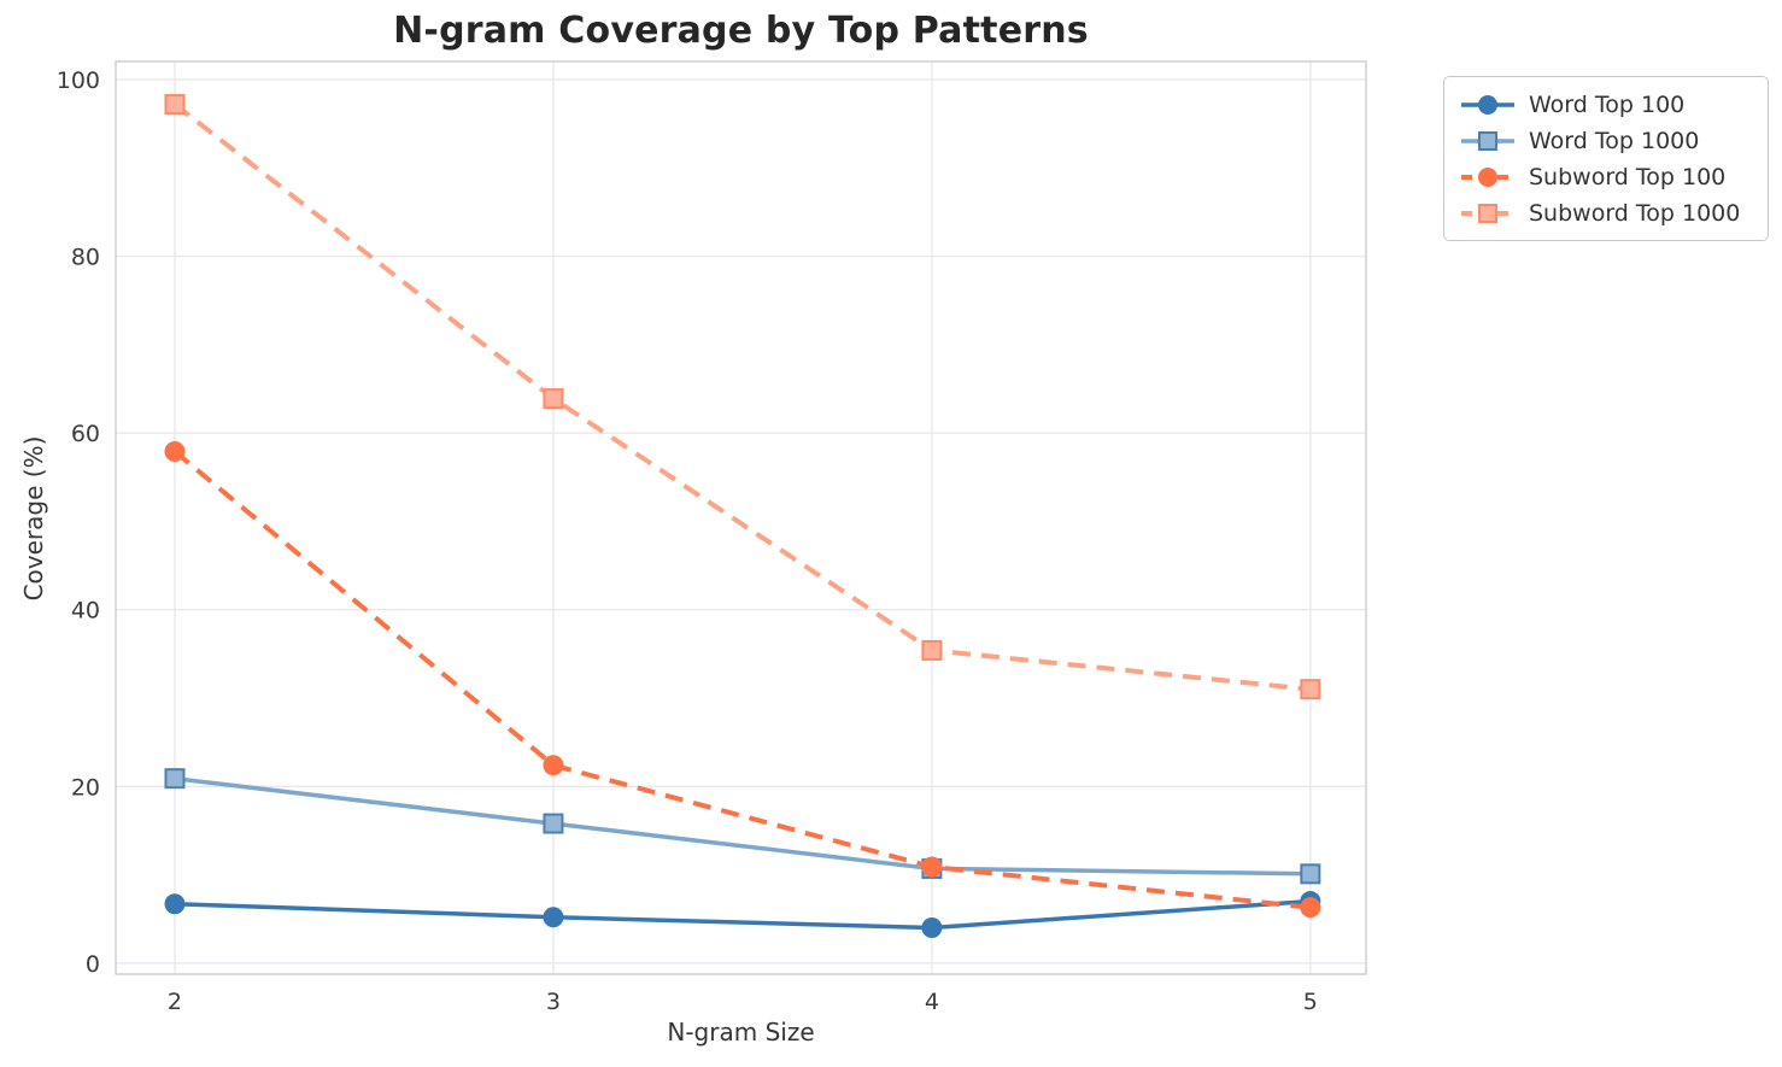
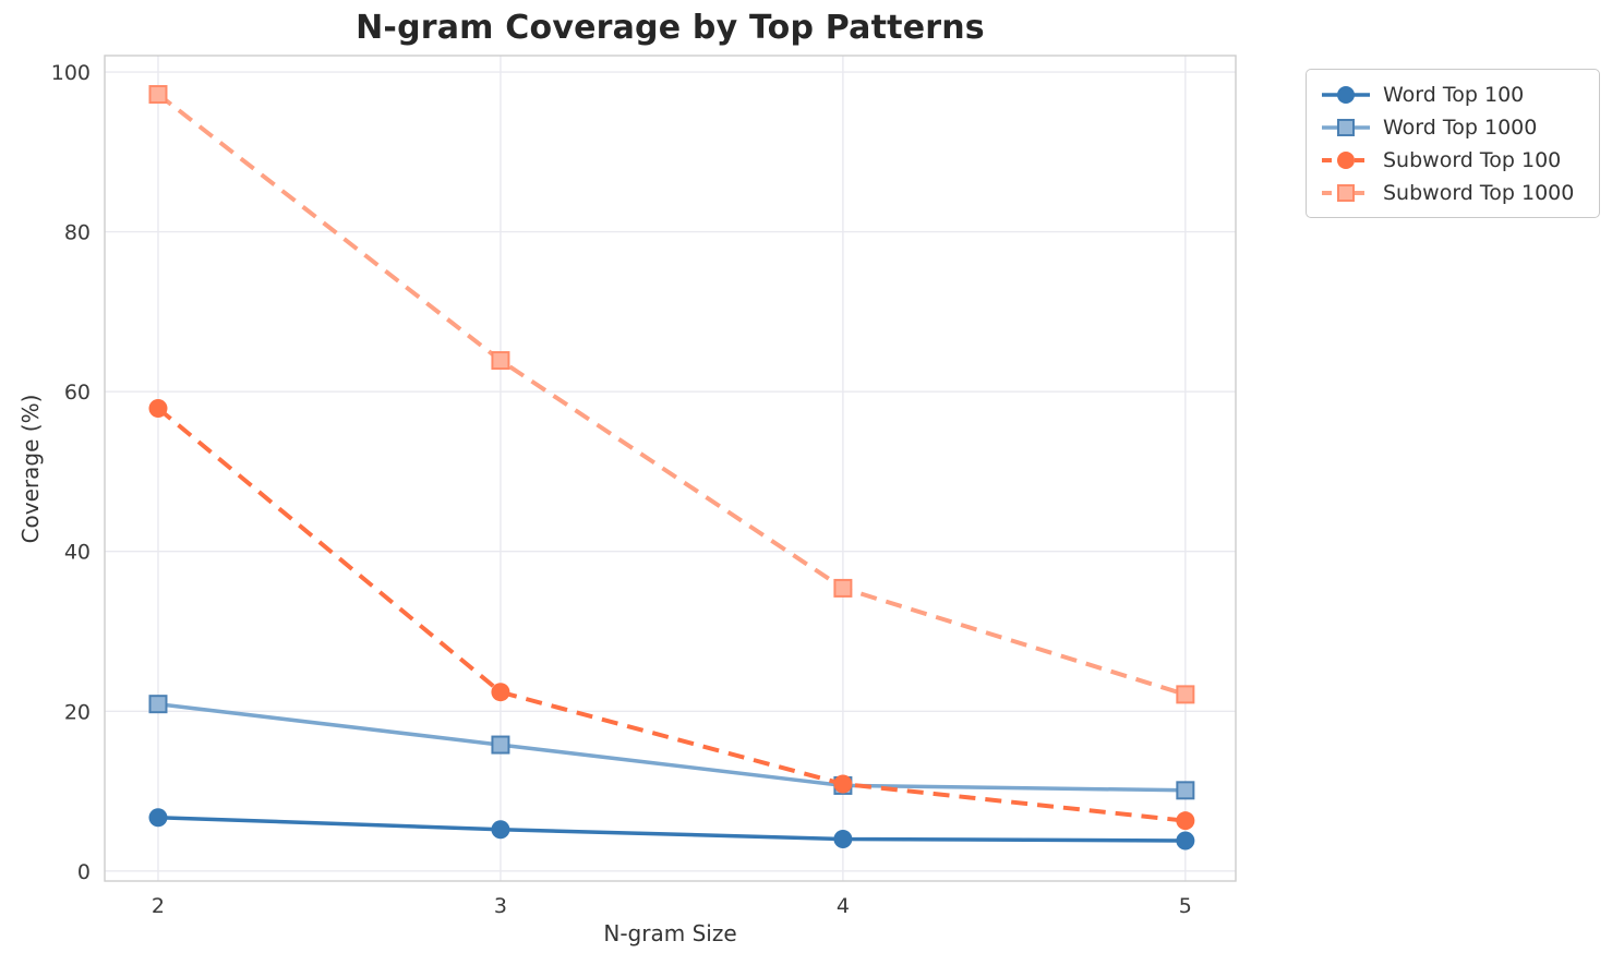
Word Top 100/5: 7 -> 4
Subword Top 1000/5: 31 -> 22
